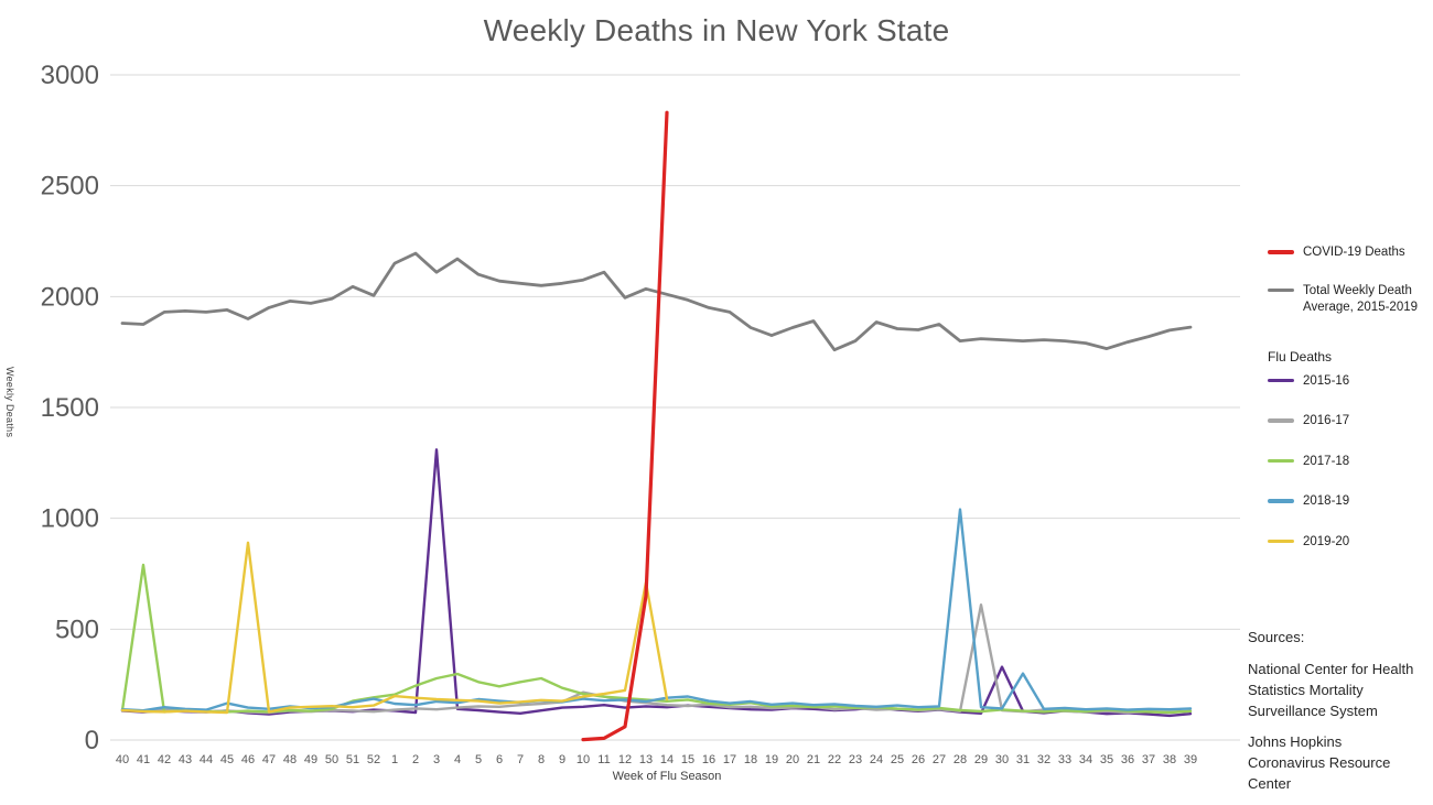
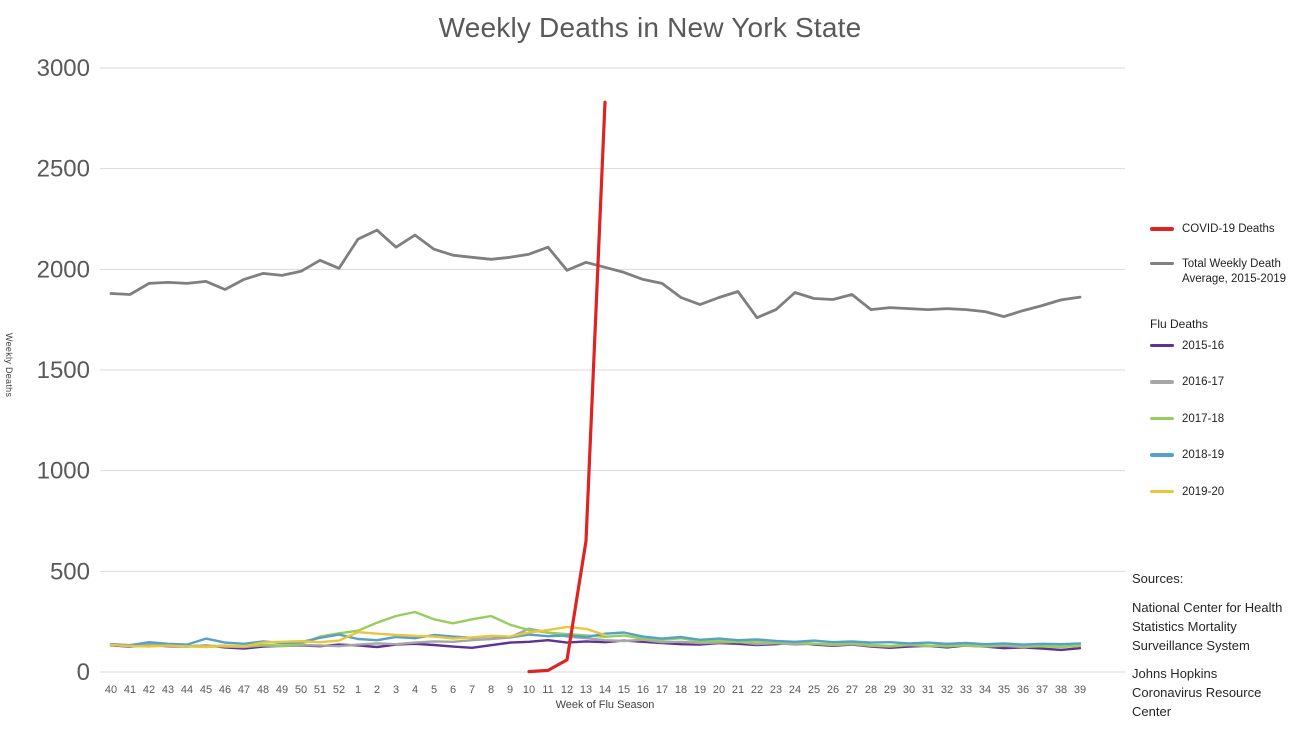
2017-18/41: 790 -> 130
2019-20/46: 890 -> 130
2015-16/3: 1310 -> 140
2019-20/13: 710 -> 210
2018-19/28: 1040 -> 150
2016-17/29: 610 -> 130
2015-16/30: 330 -> 130
2018-19/31: 300 -> 150
